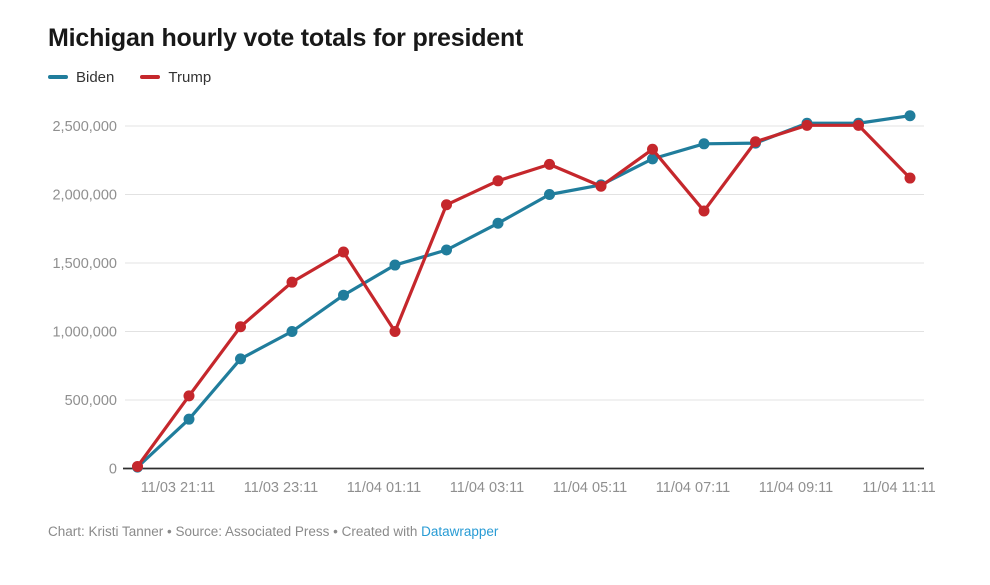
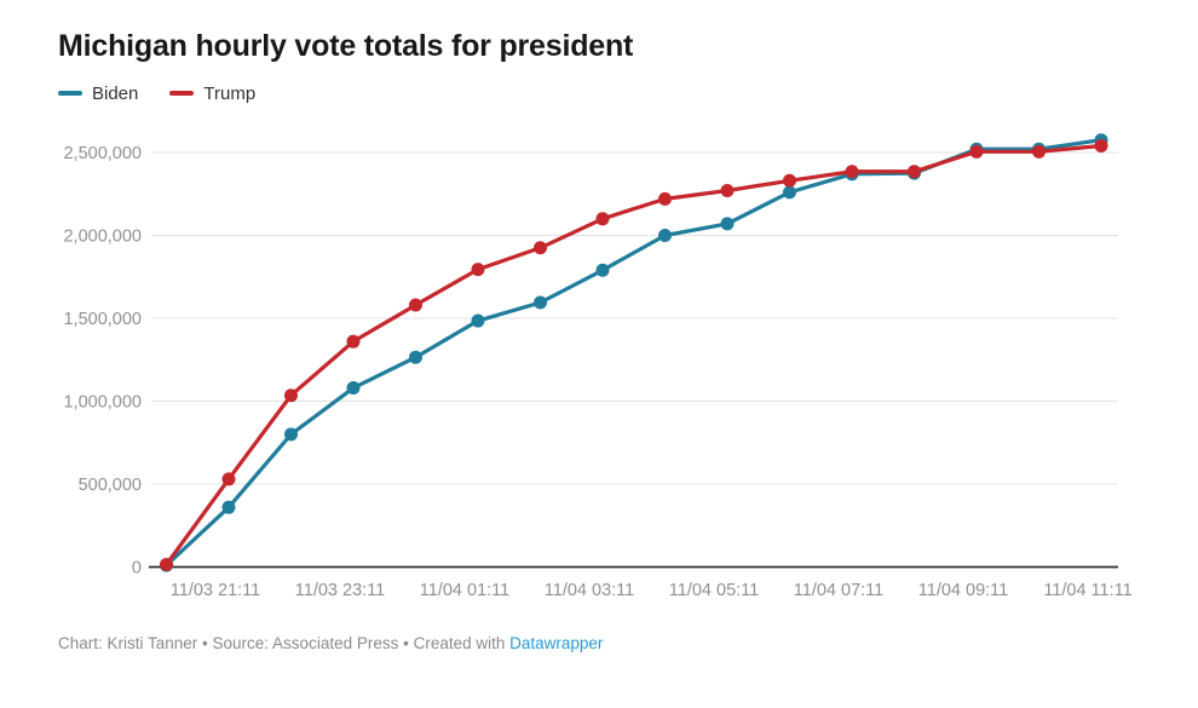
Biden/11/03 23:11: 1000000 -> 1080000
Trump/11/04 01:11: 1000000 -> 1800000
Trump/11/04 05:11: 2060000 -> 2270000
Trump/11/04 07:11: 1880000 -> 2380000
Trump/11/04 11:11: 2120000 -> 2540000
